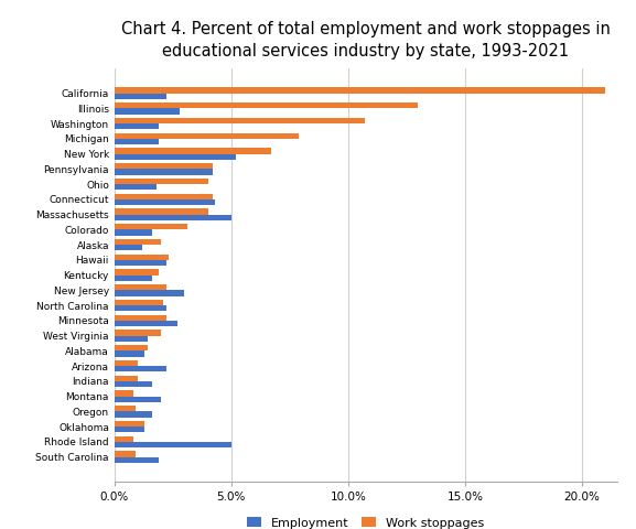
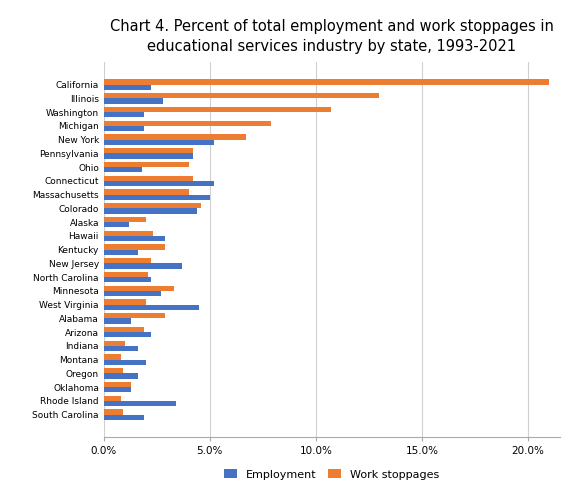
Employment/Connecticut: 4.3% -> 5.2%
Work stoppages/Colorado: 3.1% -> 4.6%
Employment/Colorado: 1.6% -> 4.4%
Employment/Hawaii: 2.2% -> 2.9%
Work stoppages/Kentucky: 1.9% -> 2.9%
Employment/New Jersey: 3.0% -> 3.7%
Work stoppages/Minnesota: 2.2% -> 3.3%
Employment/West Virginia: 1.4% -> 4.5%
Work stoppages/Alabama: 1.4% -> 2.9%
Work stoppages/Arizona: 1.0% -> 1.9%
Employment/Rhode Island: 5.0% -> 3.4%
